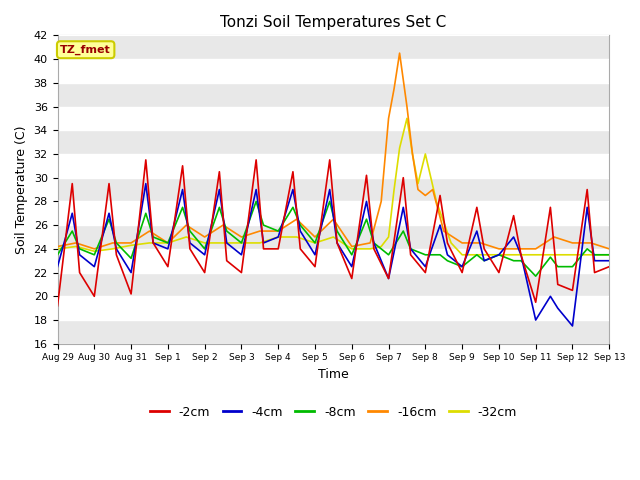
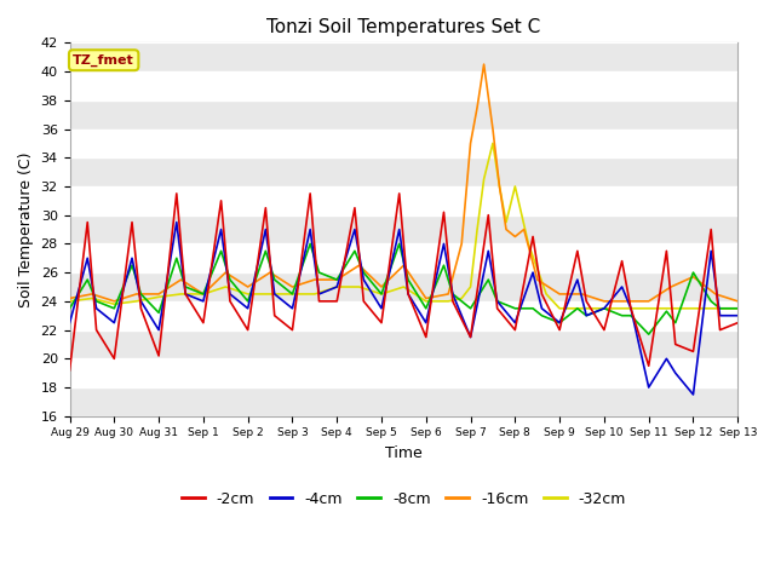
-8cm/Sep 12: 22.5 -> 26.0
-16cm/Sep 12: 24.5 -> 25.7
